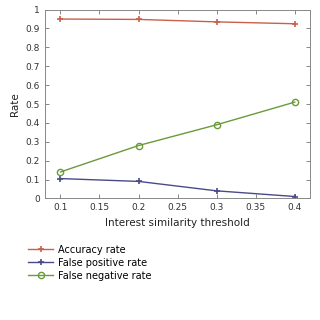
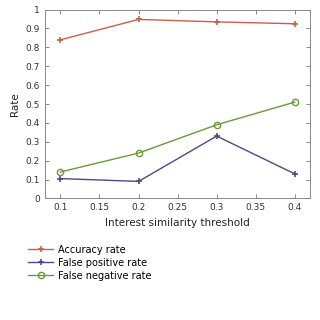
Accuracy rate/0.1: 0.95 -> 0.84
False negative rate/0.2: 0.28 -> 0.24
False positive rate/0.3: 0.04 -> 0.33
False positive rate/0.4: 0.01 -> 0.13
